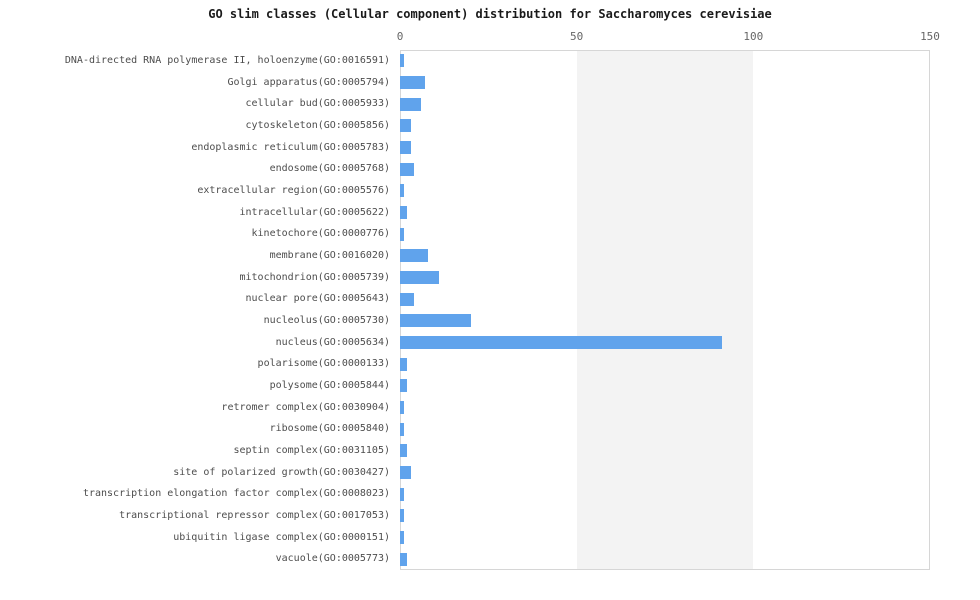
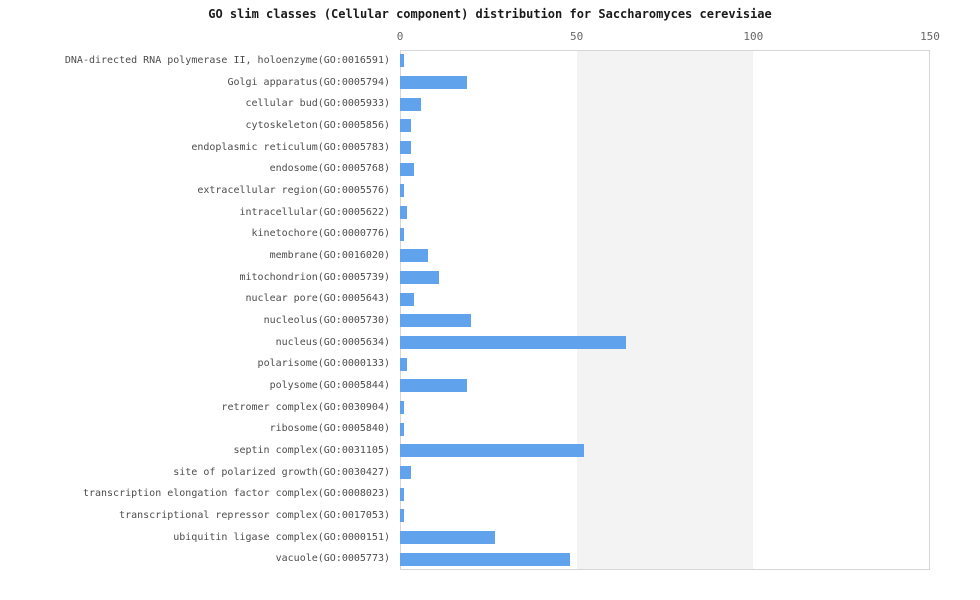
Golgi apparatus(GO:0005794): 7 -> 19
nucleus(GO:0005634): 91 -> 64
polysome(GO:0005844): 2 -> 19
septin complex(GO:0031105): 2 -> 52
ubiquitin ligase complex(GO:0000151): 1 -> 27
vacuole(GO:0005773): 2 -> 48
